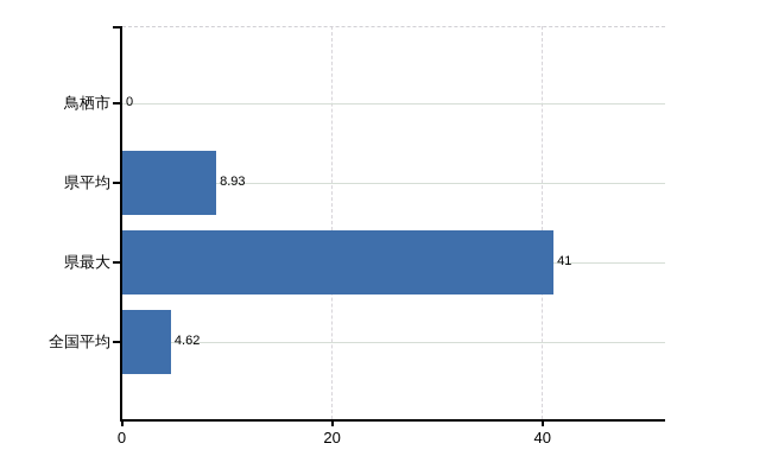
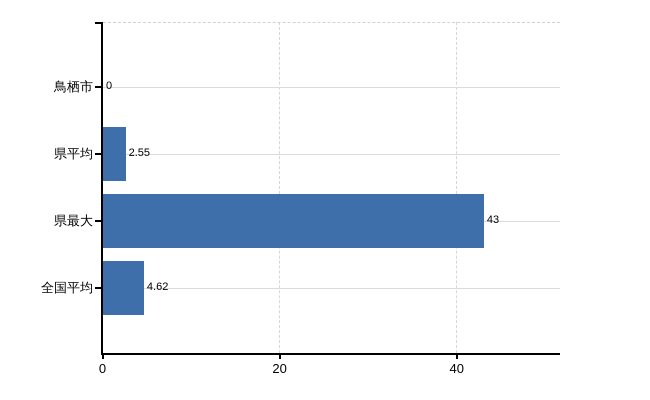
県平均: 8.93 -> 2.55
県最大: 41 -> 43
